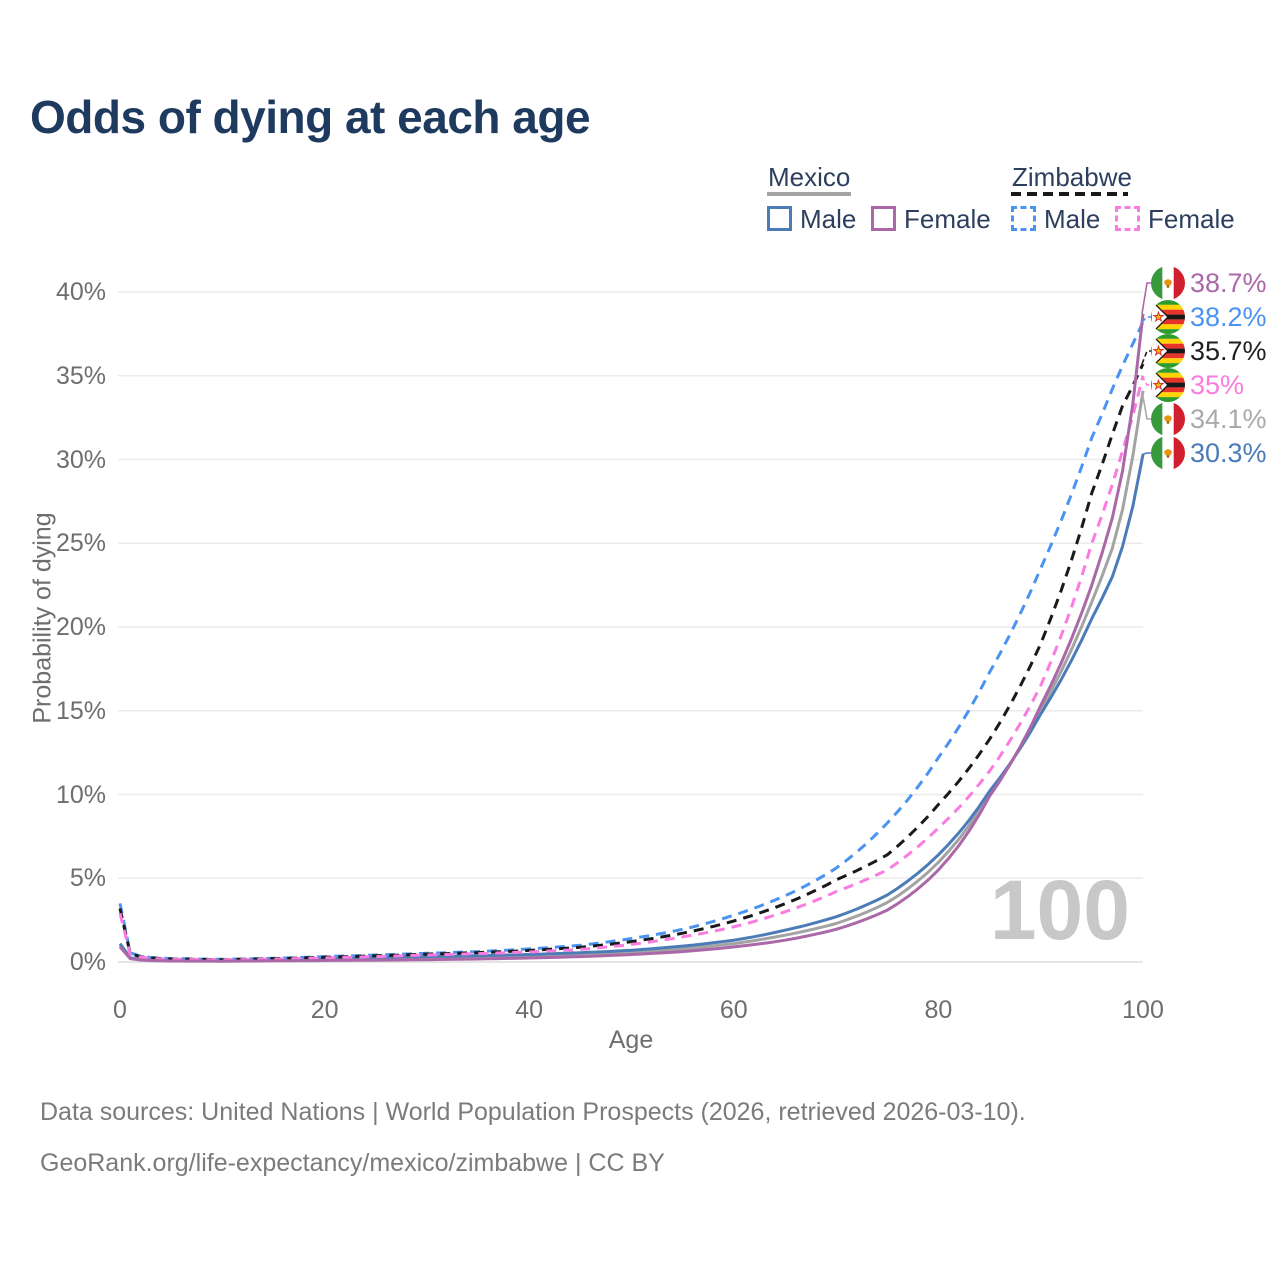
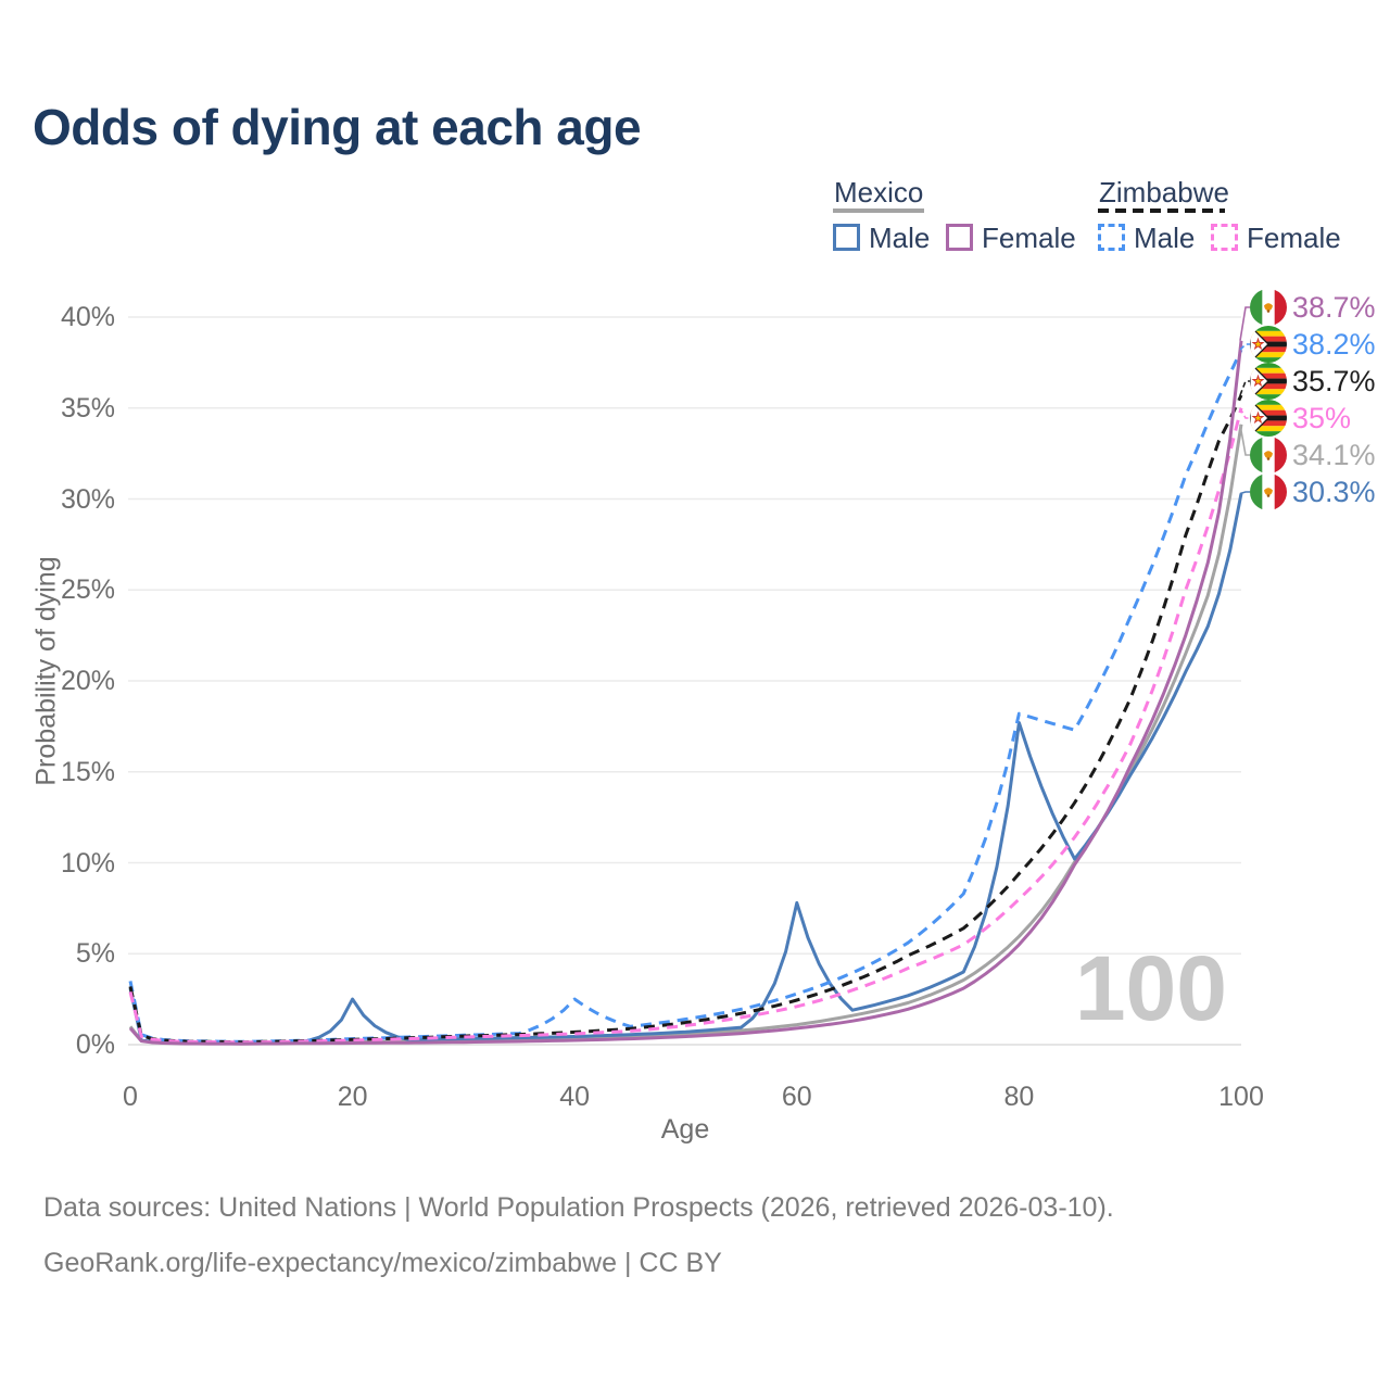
Mexico Male/0: 1.1% -> 3.1%
Mexico Male/20: 0.2% -> 2.5%
Zimbabwe Male/40: 0.8% -> 2.5%
Mexico Male/60: 1.3% -> 7.8%
Mexico Male/80: 6.4% -> 17.7%
Zimbabwe Male/80: 12.2% -> 18.2%
